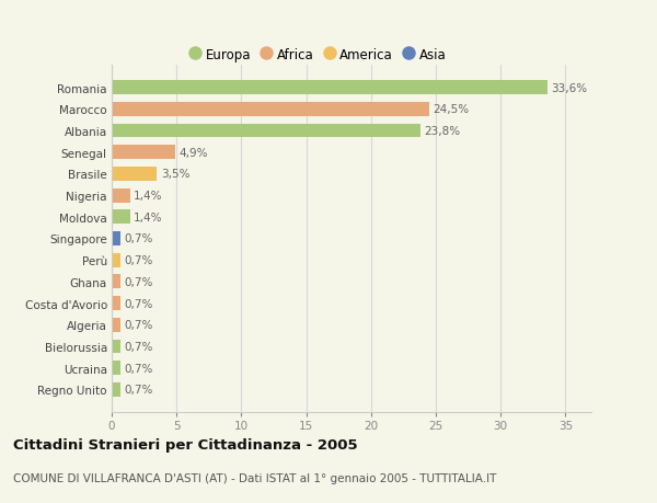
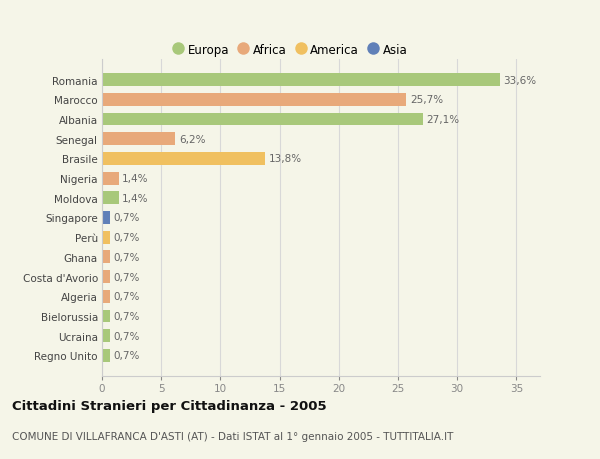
Marocco: 24,5% -> 25,7%
Albania: 23,8% -> 27,1%
Senegal: 4,9% -> 6,2%
Brasile: 3,5% -> 13,8%
